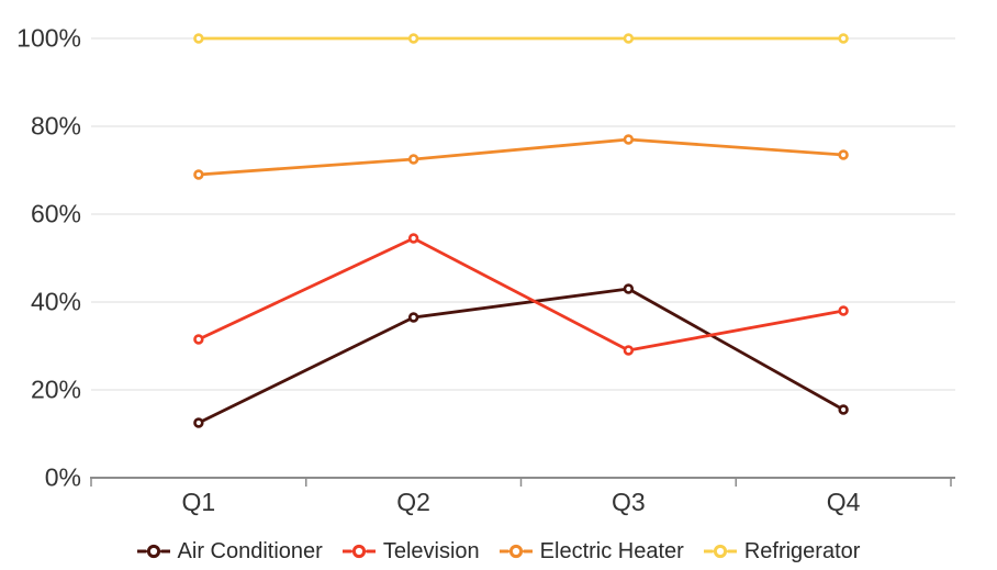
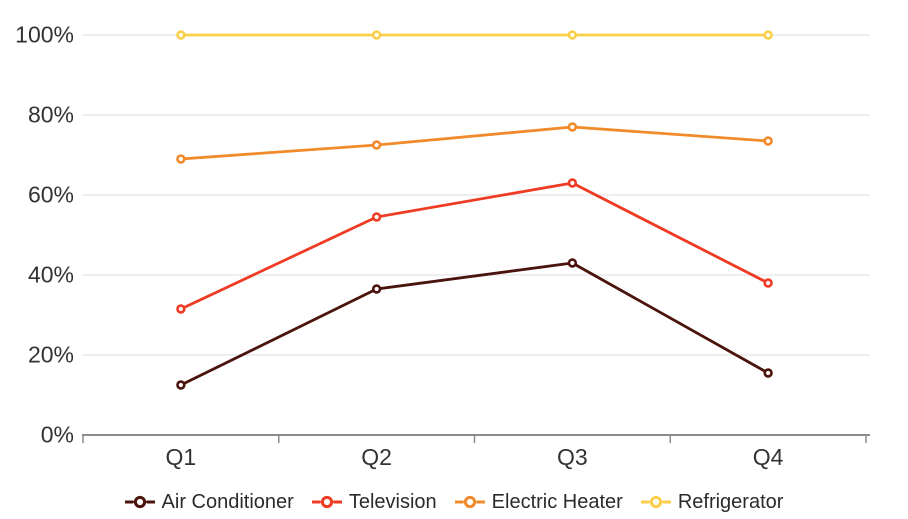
Television/Q3: 29% -> 63%
